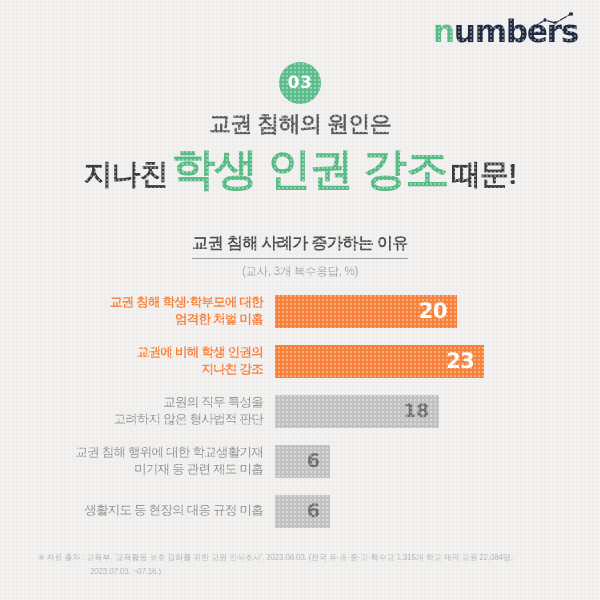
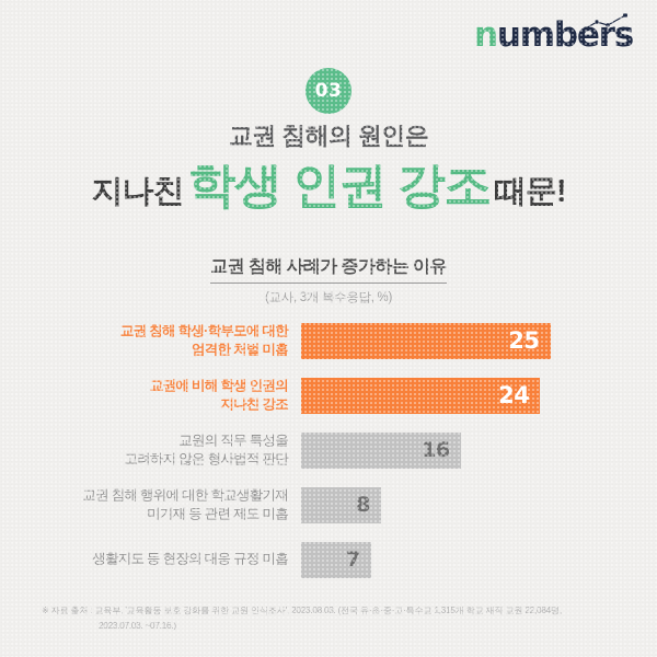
교권 침해 학생·학부모에 대한 엄격한 처벌 미흡: 20 -> 25
교권에 비해 학생 인권의 지나친 강조: 23 -> 24
교원의 직무 특성을 고려하지 않은 형사법적 판단: 18 -> 16
교권 침해 행위에 대한 학교생활기재 미기재 등 관련 제도 미흡: 6 -> 8
생활지도 등 현장의 대응 규정 미흡: 6 -> 7
